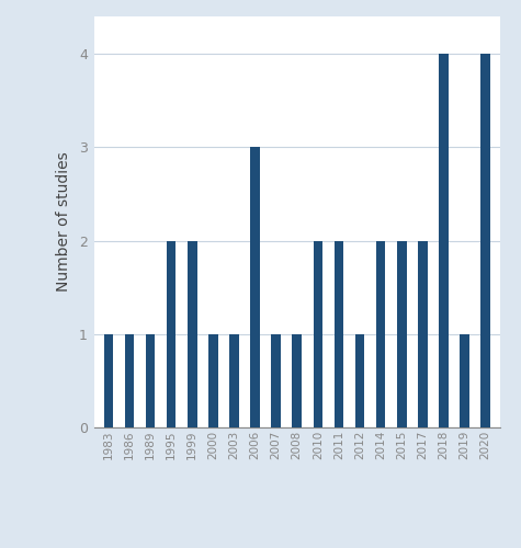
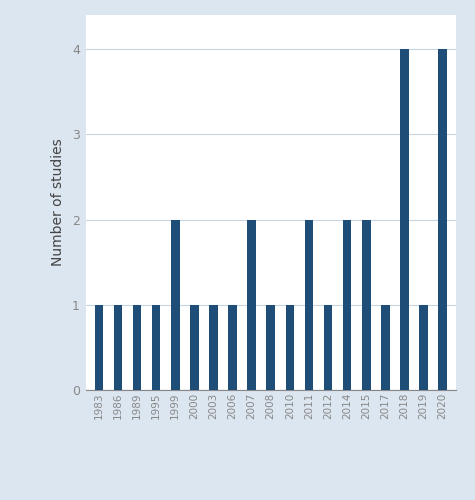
1995: 2 -> 1
2006: 3 -> 1
2007: 1 -> 2
2010: 2 -> 1
2017: 2 -> 1
